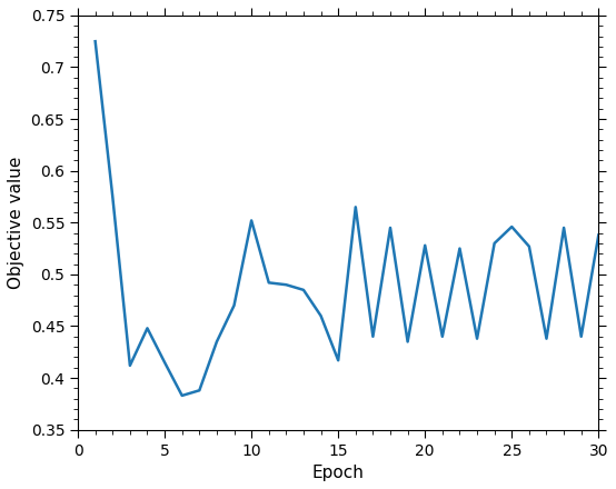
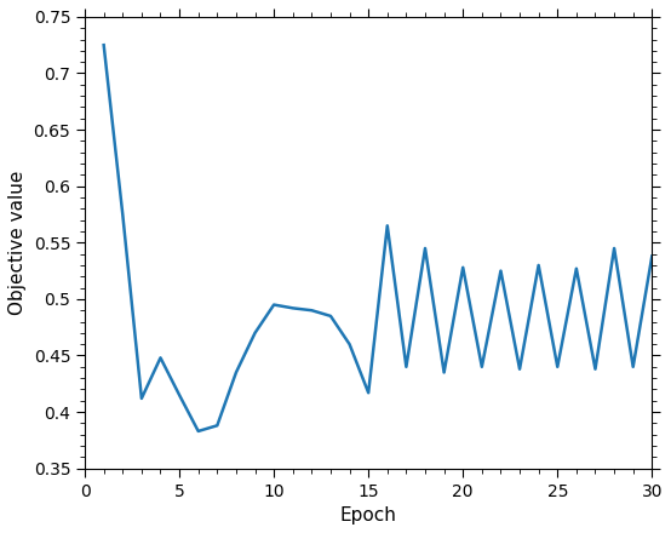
10: 0.552 -> 0.495
25: 0.546 -> 0.440
